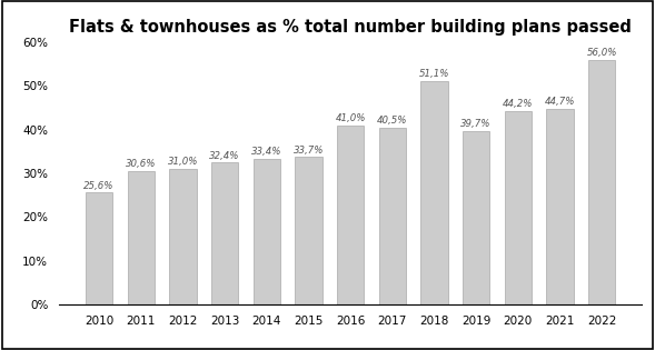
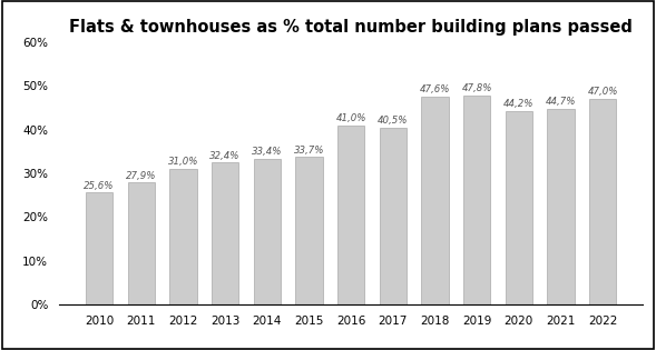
2011: 30,6% -> 27,9%
2018: 51,1% -> 47,6%
2019: 39,7% -> 47,8%
2022: 56,0% -> 47,0%
